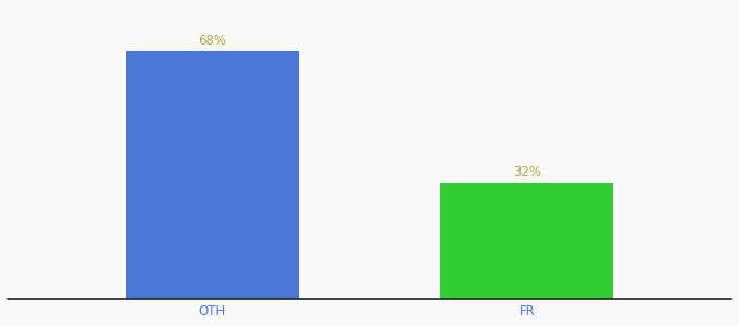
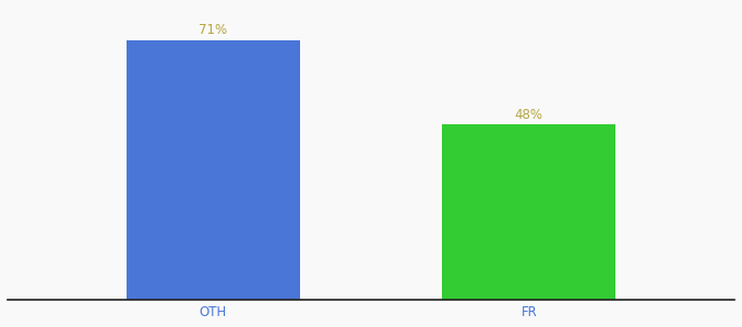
OTH: 68% -> 71%
FR: 32% -> 48%
